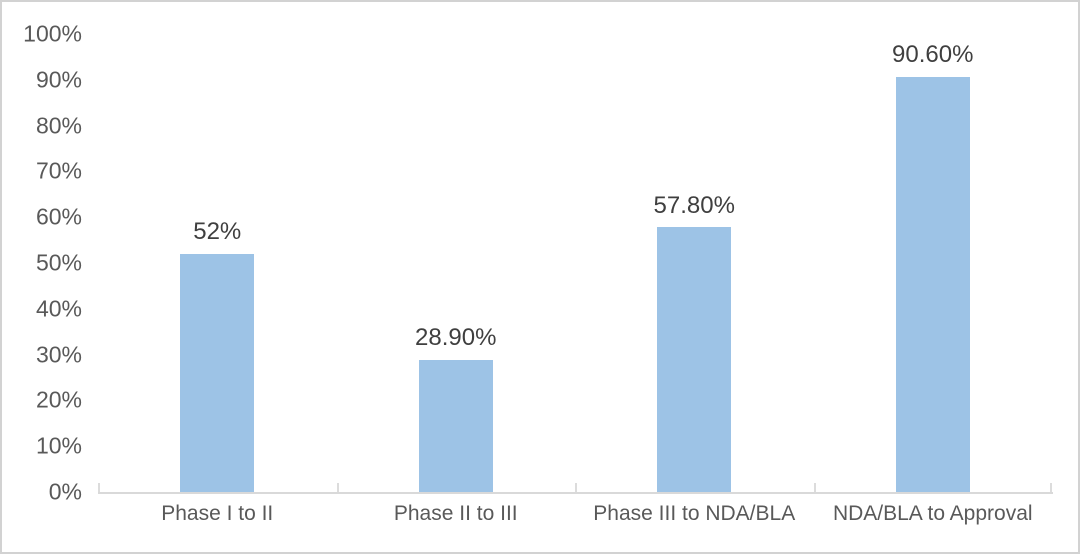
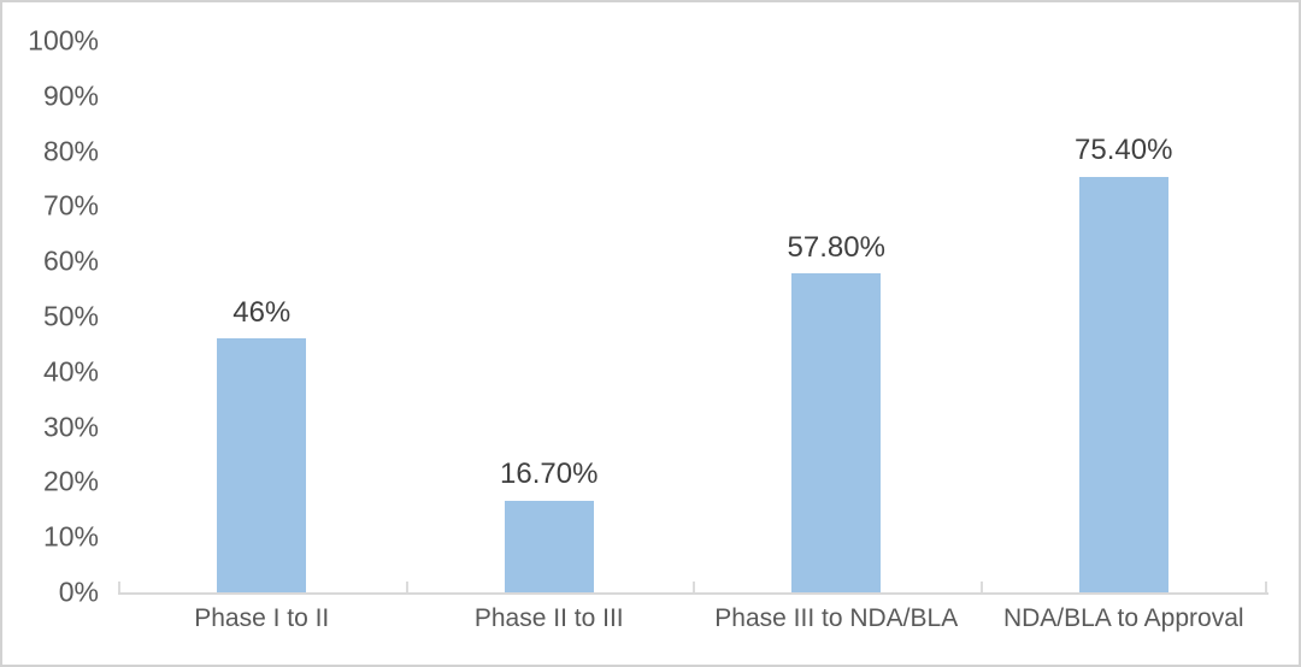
Phase I to II: 52% -> 46%
Phase II to III: 28.90% -> 16.70%
NDA/BLA to Approval: 90.60% -> 75.40%
